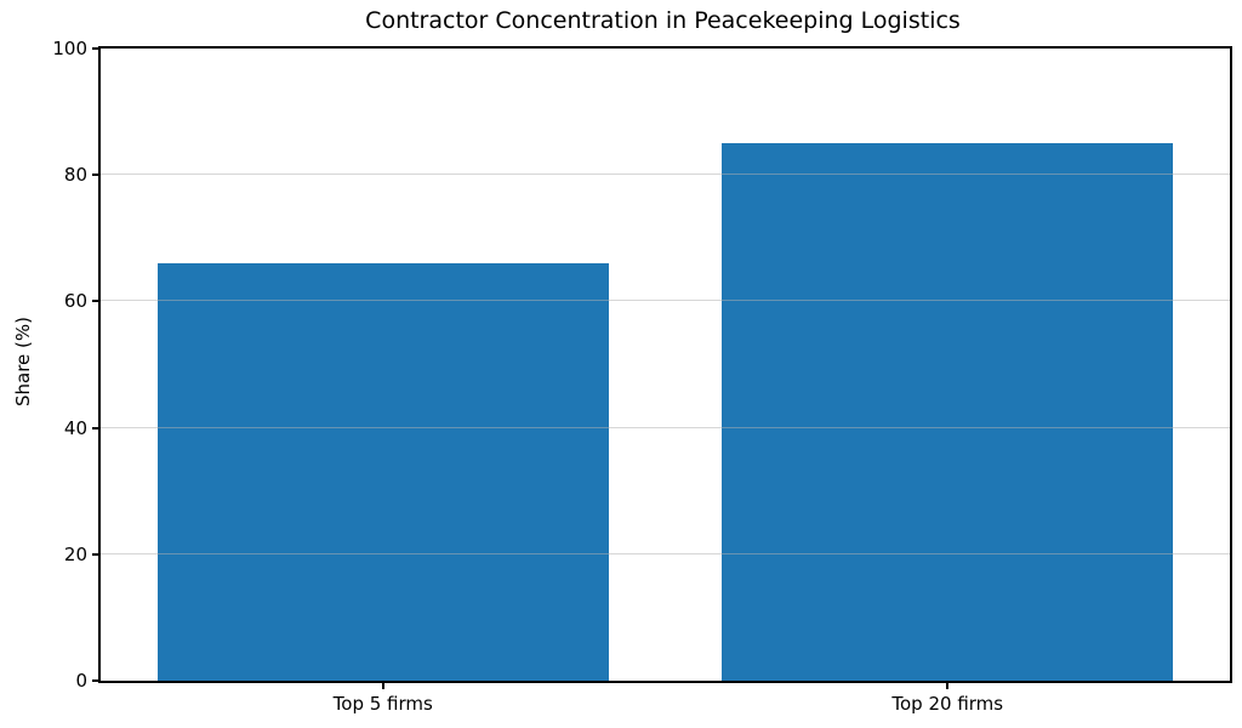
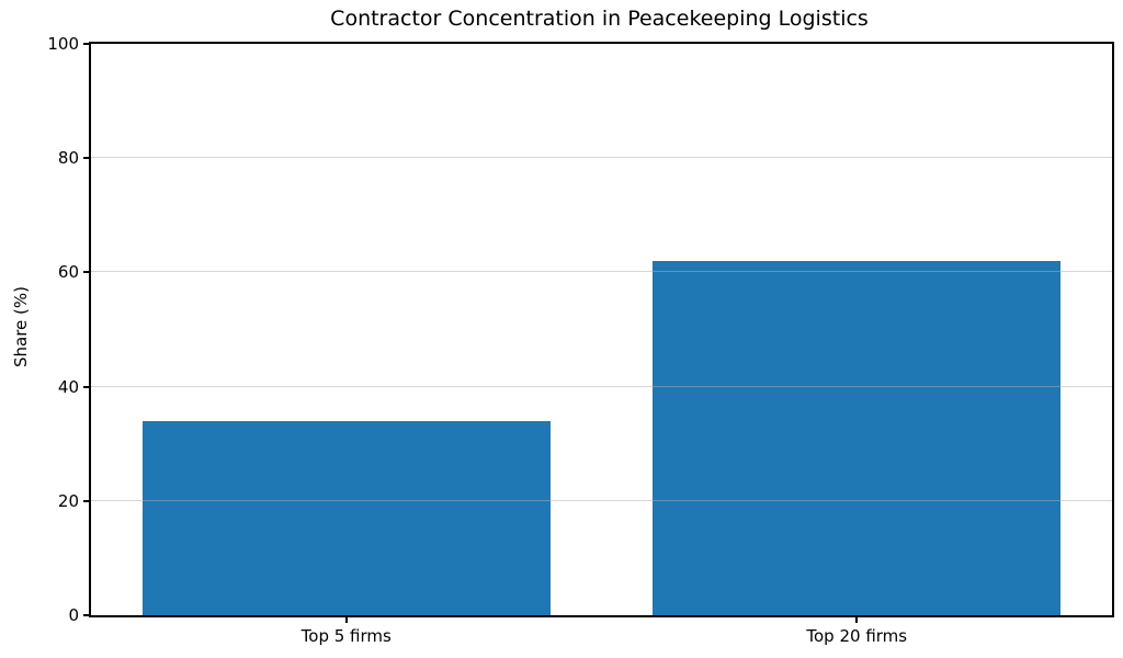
Top 5 firms: 66 -> 34
Top 20 firms: 85 -> 62
